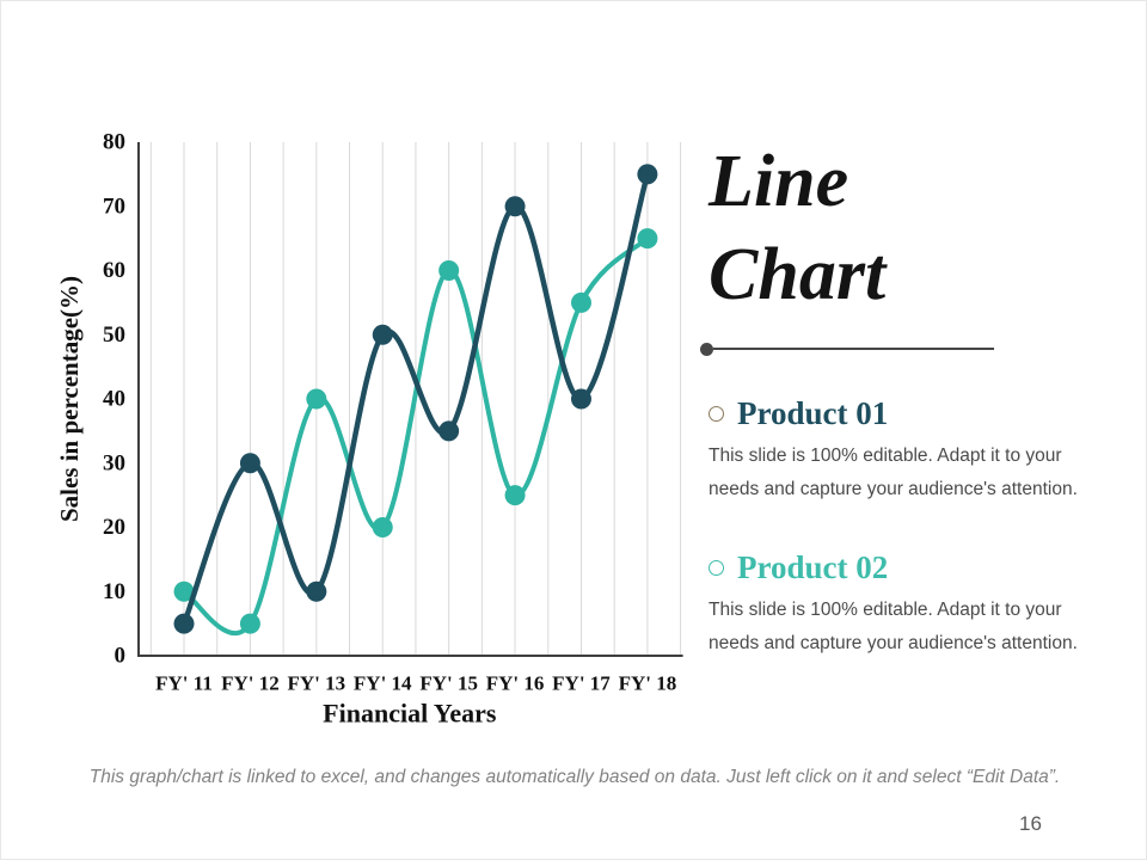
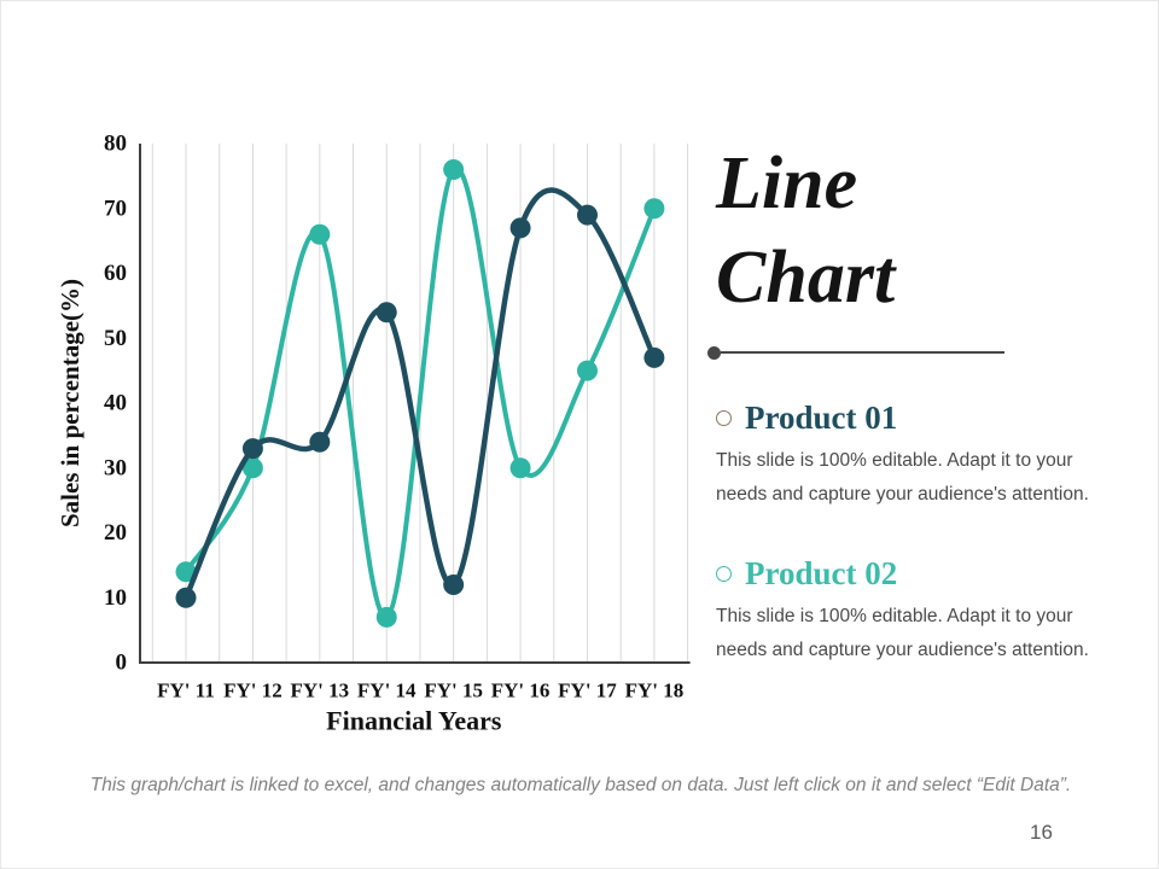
Product 01/FY' 11: 5 -> 10
Product 02/FY' 11: 10 -> 14
Product 01/FY' 12: 30 -> 33
Product 02/FY' 12: 5 -> 30
Product 01/FY' 13: 10 -> 34
Product 02/FY' 13: 40 -> 66
Product 01/FY' 14: 50 -> 54
Product 02/FY' 14: 20 -> 7
Product 01/FY' 15: 35 -> 12
Product 02/FY' 15: 60 -> 76
Product 01/FY' 16: 70 -> 67
Product 02/FY' 16: 25 -> 30
Product 01/FY' 17: 40 -> 69
Product 02/FY' 17: 55 -> 45
Product 01/FY' 18: 75 -> 47
Product 02/FY' 18: 65 -> 70
